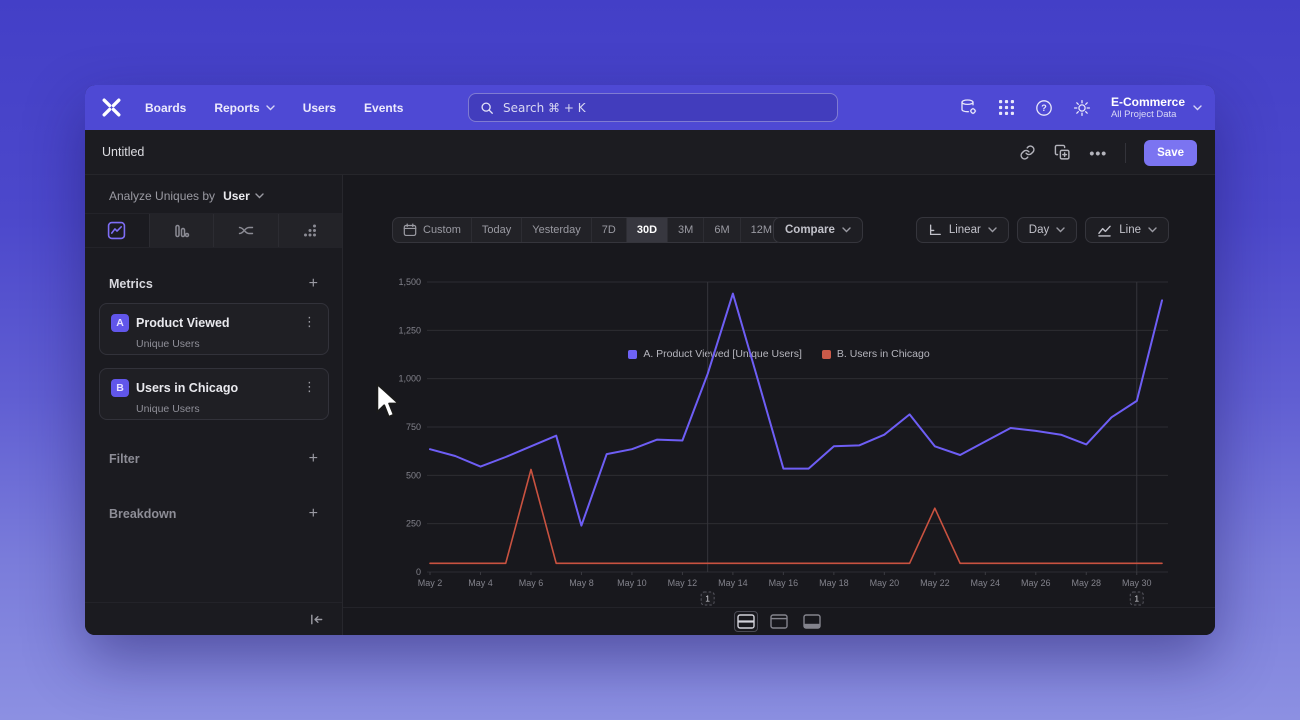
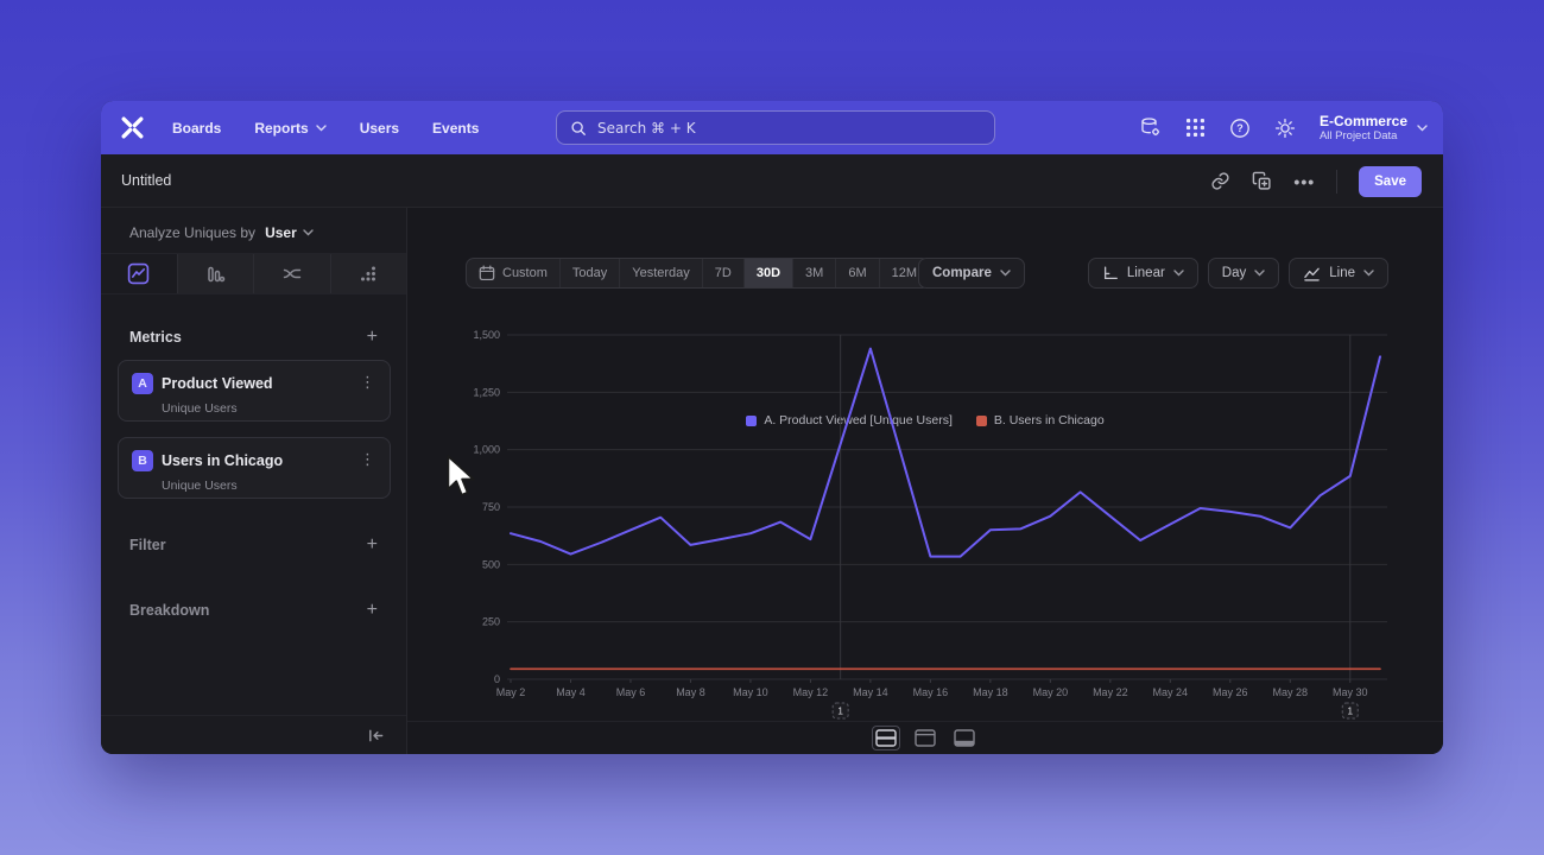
B. Users in Chicago/May 6: 530 -> 40
A. Product Viewed [Unique Users]/May 8: 240 -> 580
A. Product Viewed [Unique Users]/May 12: 680 -> 610
A. Product Viewed [Unique Users]/May 22: 650 -> 710
B. Users in Chicago/May 22: 330 -> 40
